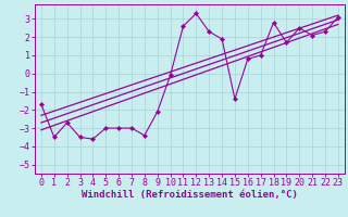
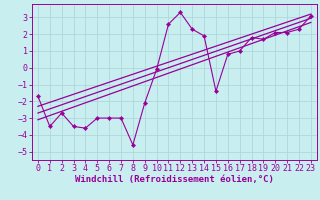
8: -3.4 -> -4.6
18: 2.8 -> 1.8
20: 2.5 -> 2.1
